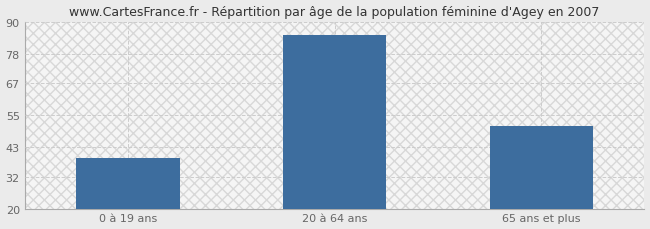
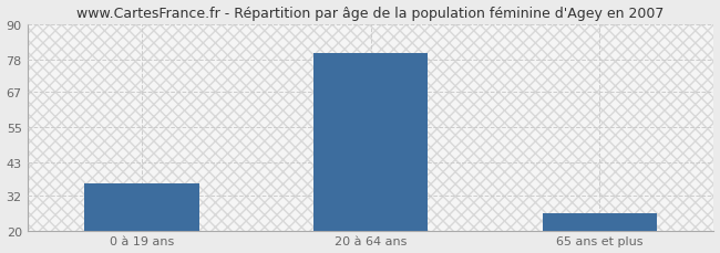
0 à 19 ans: 39 -> 36
20 à 64 ans: 85 -> 80
65 ans et plus: 51 -> 26
